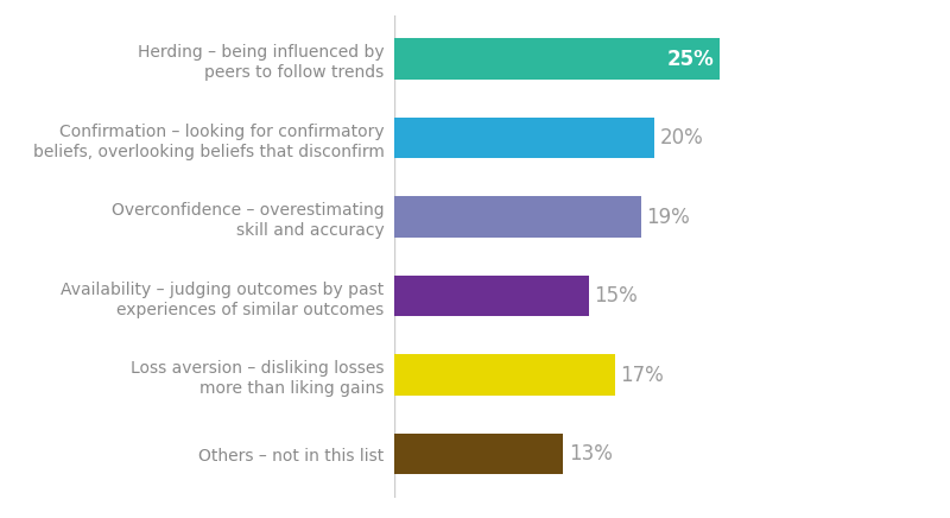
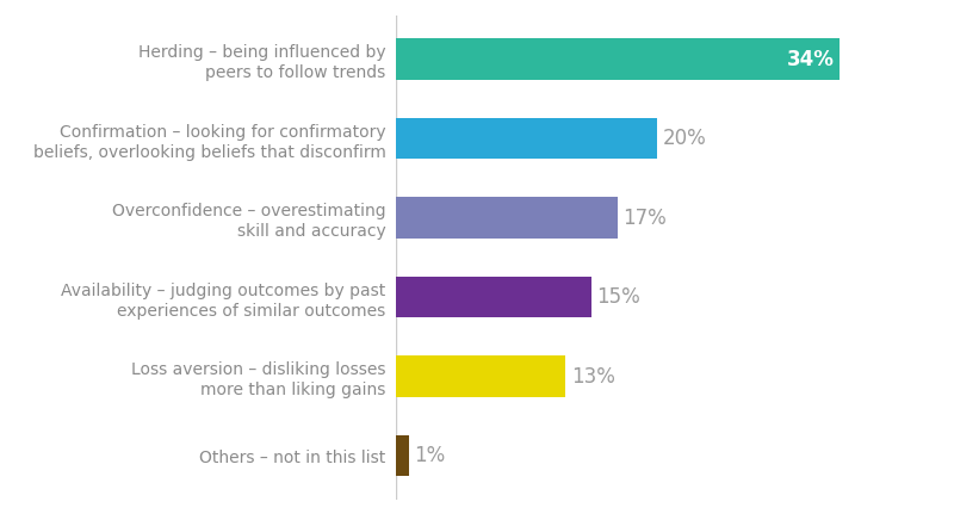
Herding – being influenced by peers to follow trends: 25% -> 34%
Overconfidence – overestimating skill and accuracy: 19% -> 17%
Loss aversion – disliking losses more than liking gains: 17% -> 13%
Others – not in this list: 13% -> 1%
